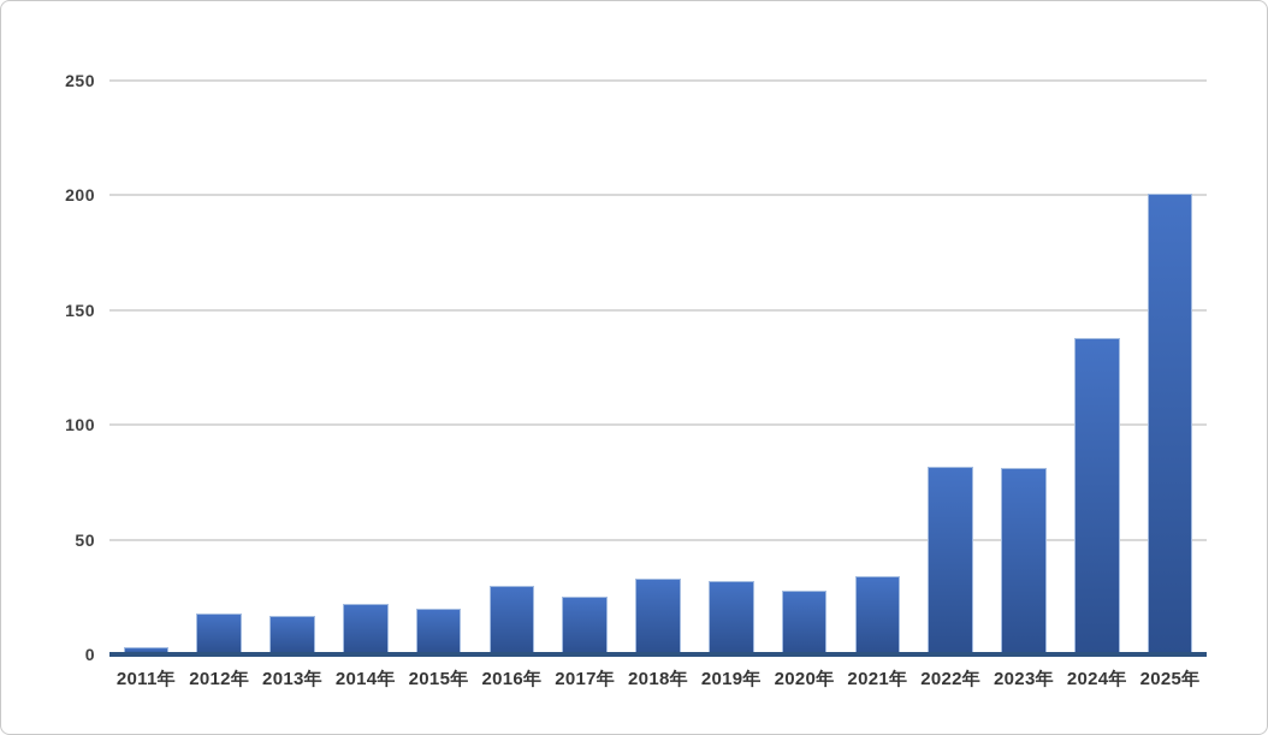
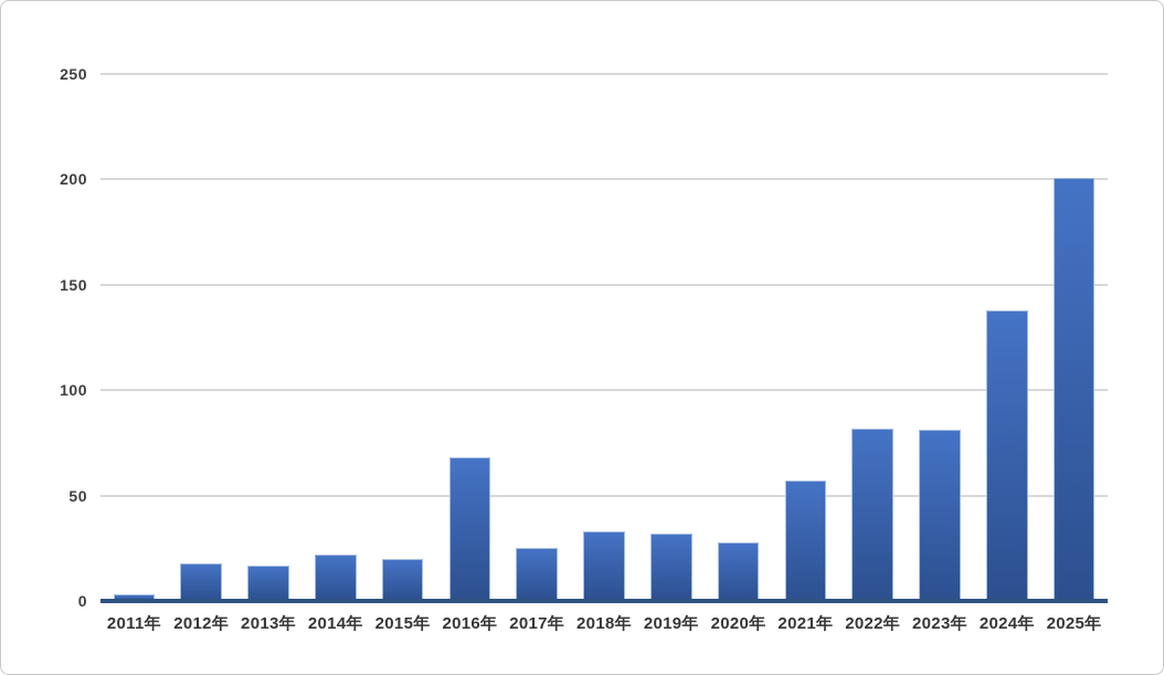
2016年: 30 -> 68
2021年: 34 -> 57
